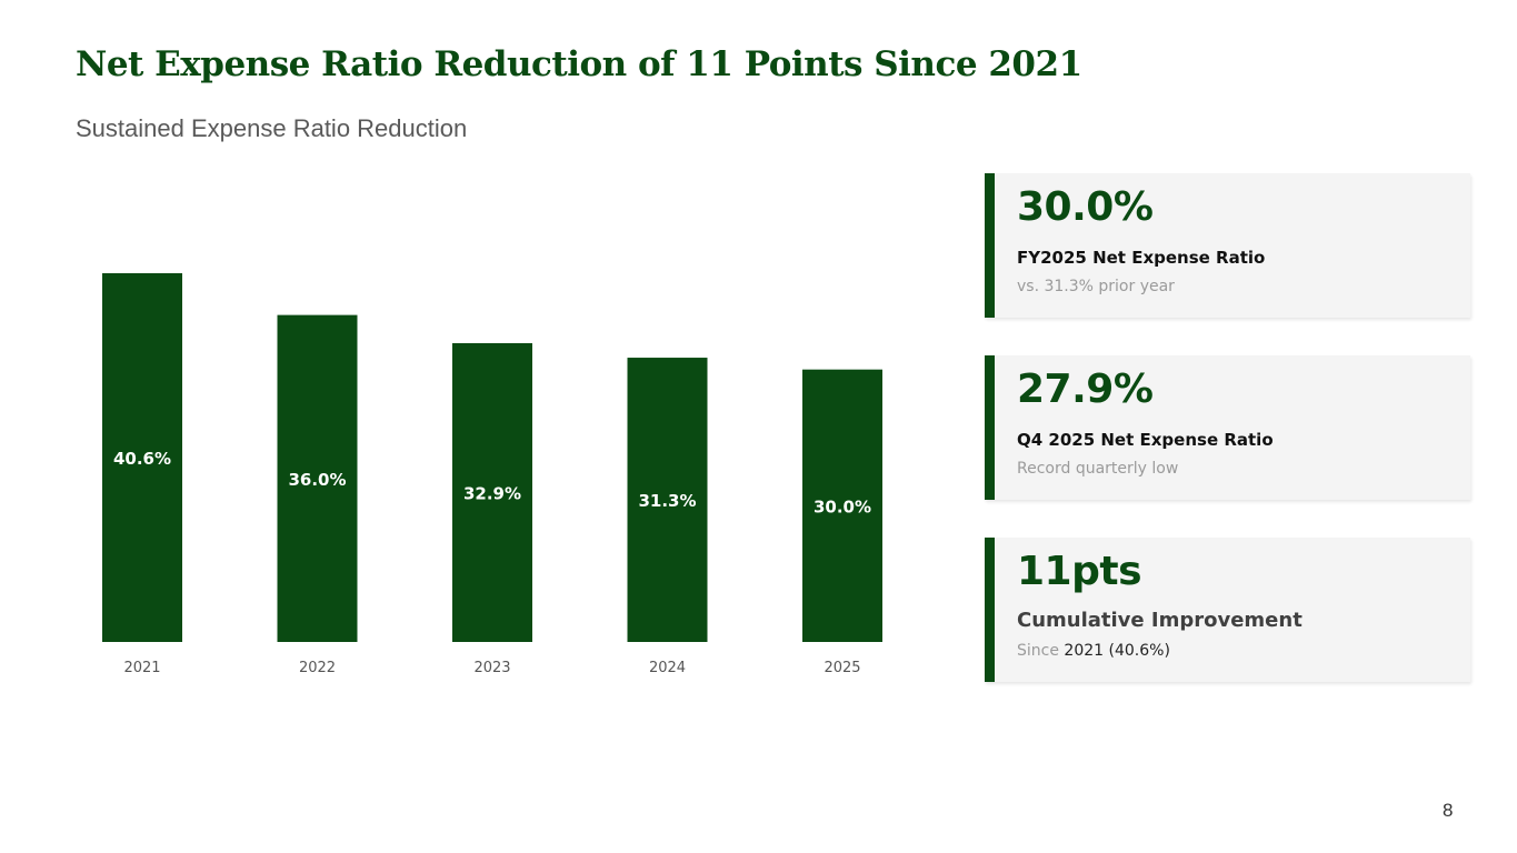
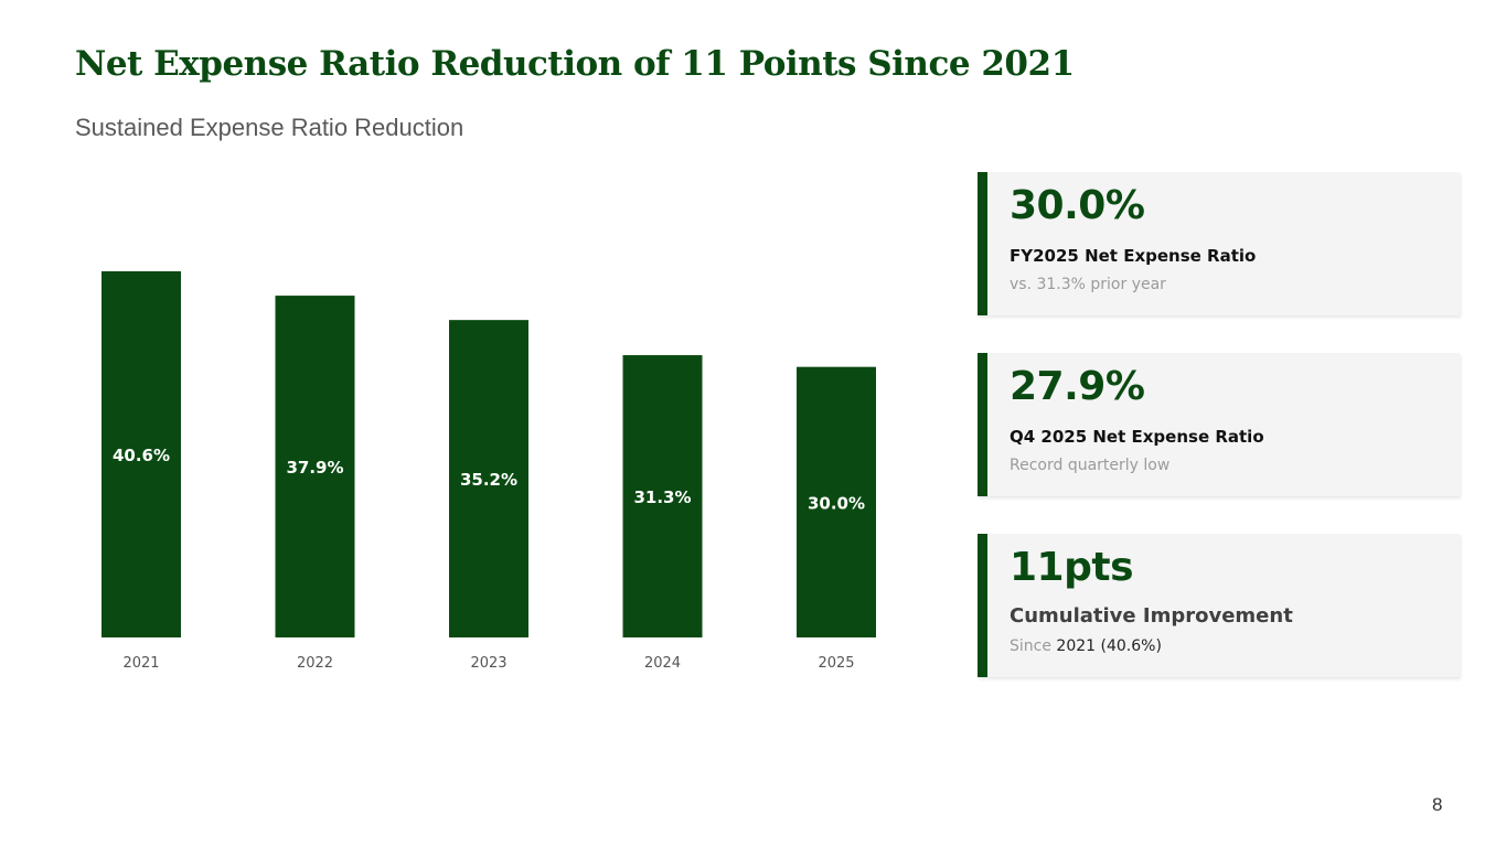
2022: 36.0% -> 37.9%
2023: 32.9% -> 35.2%
